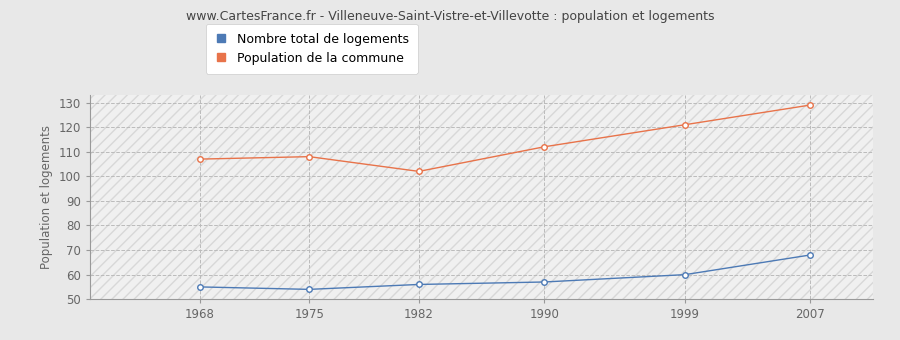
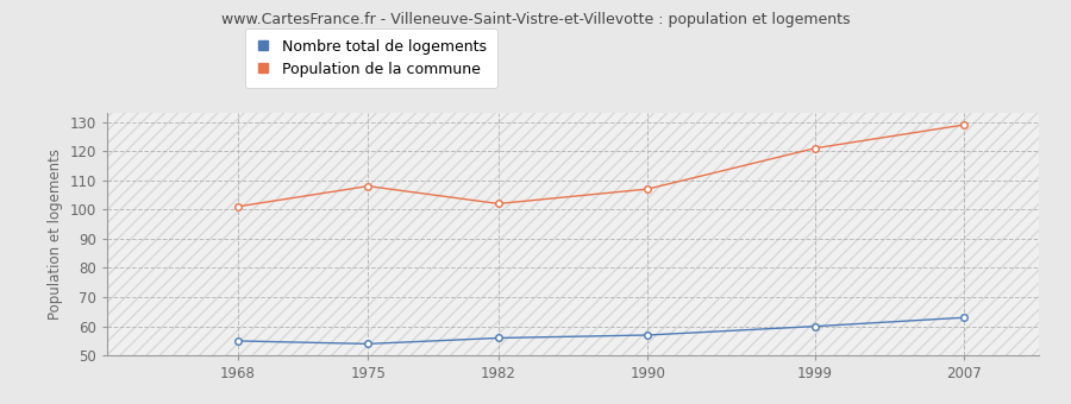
Population de la commune/1968: 107 -> 101
Population de la commune/1990: 112 -> 107
Nombre total de logements/2007: 68 -> 63
